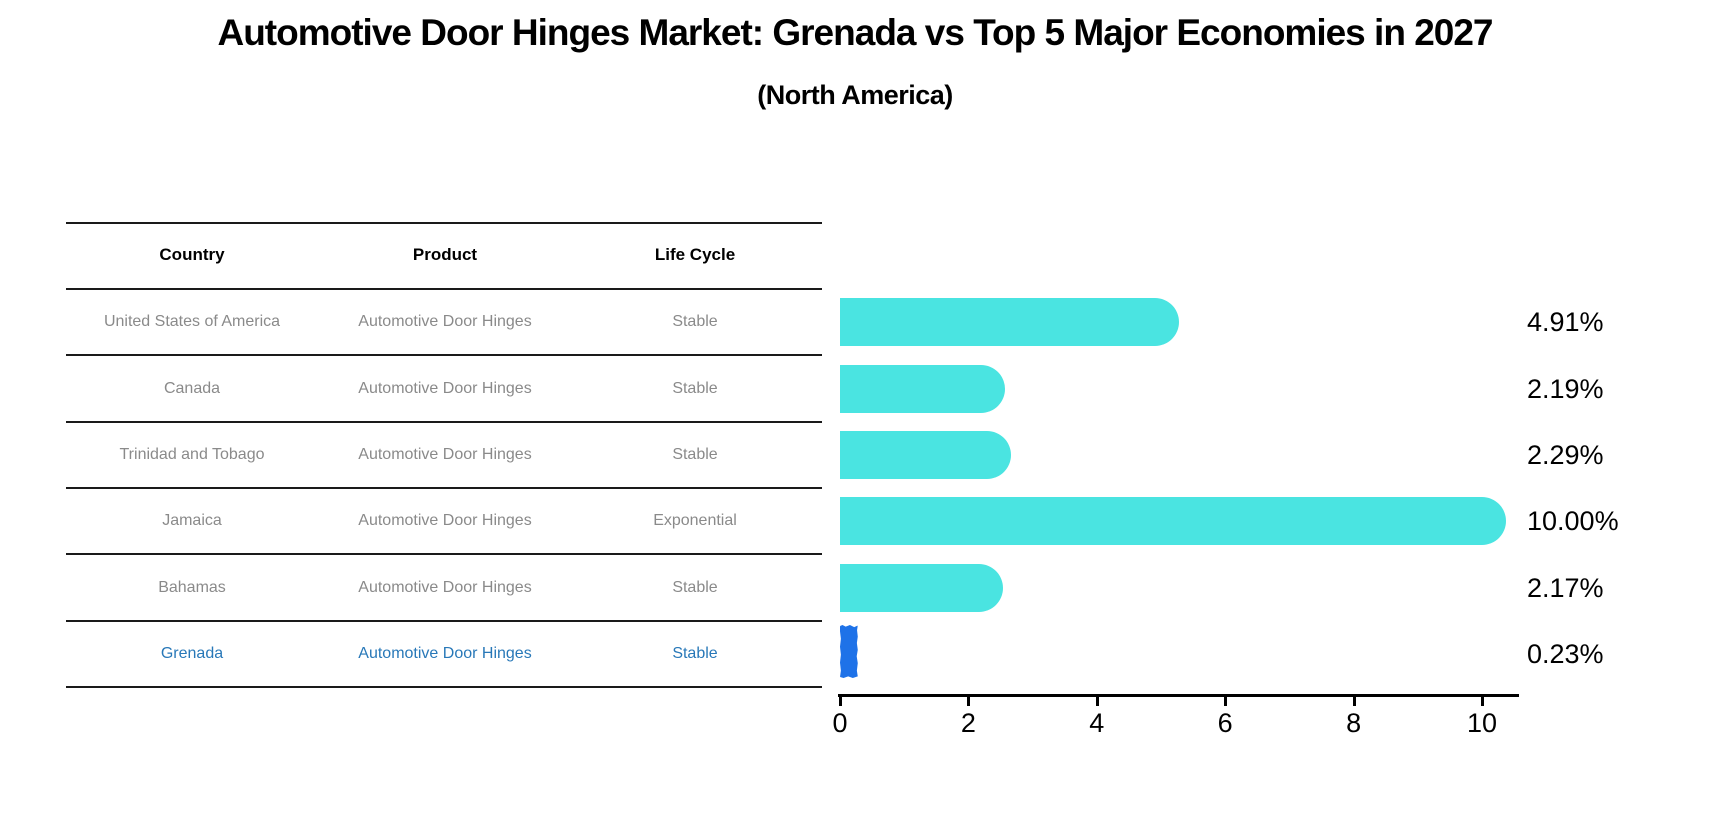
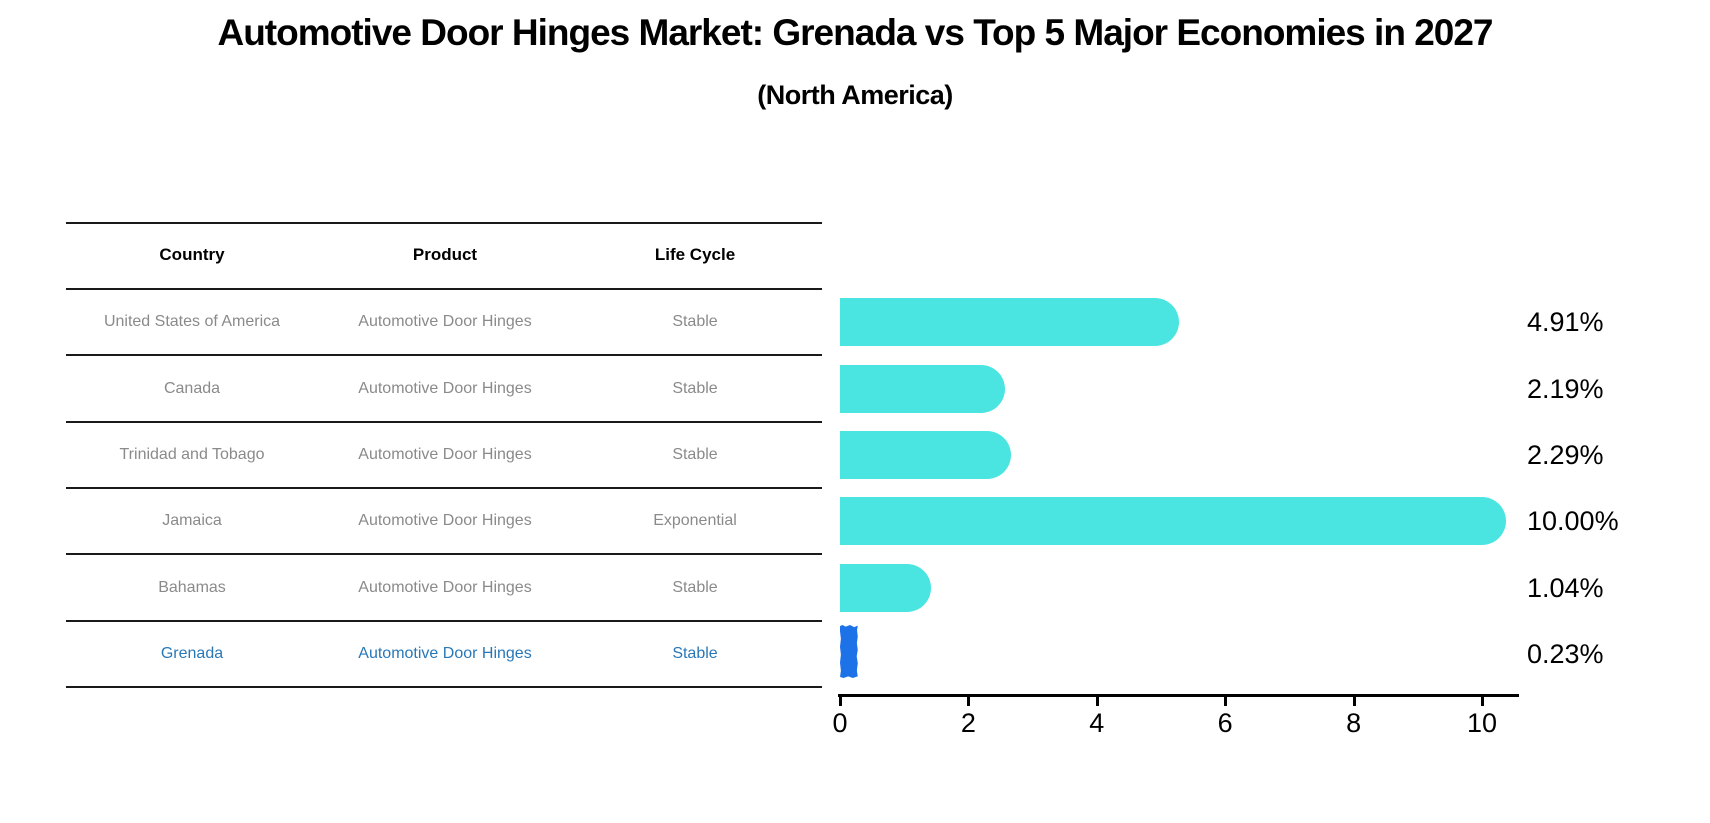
Bahamas: 2.17% -> 1.04%
